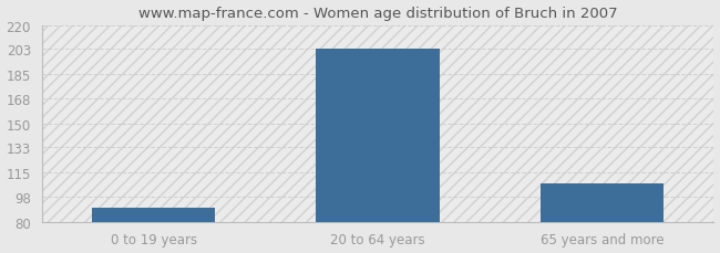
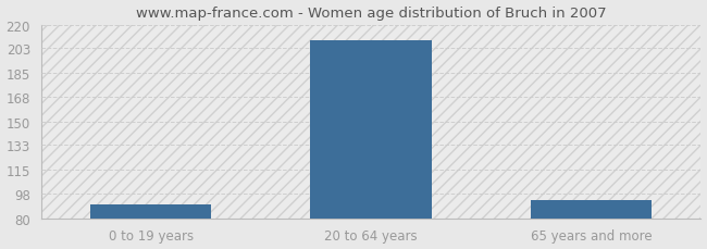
20 to 64 years: 203 -> 209
65 years and more: 107 -> 93
